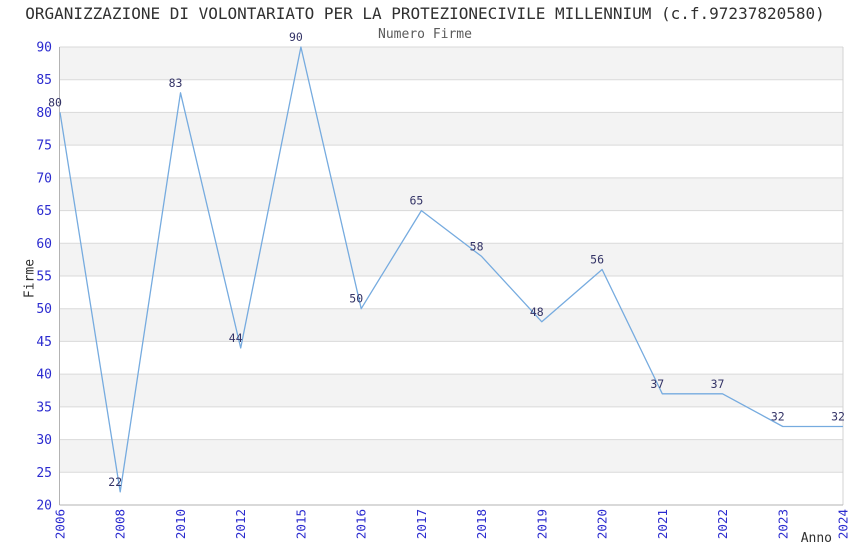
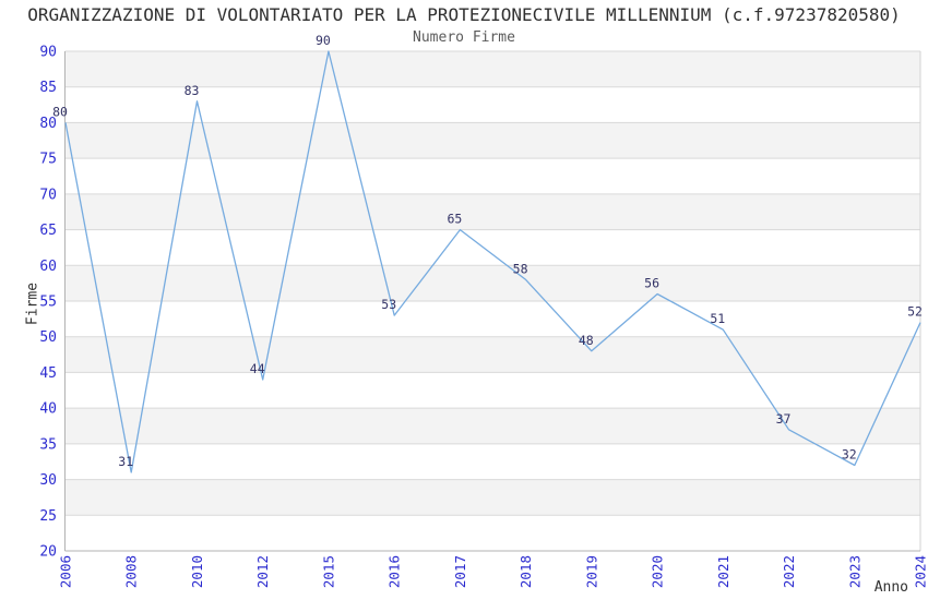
2008: 22 -> 31
2016: 50 -> 53
2021: 37 -> 51
2024: 32 -> 52
